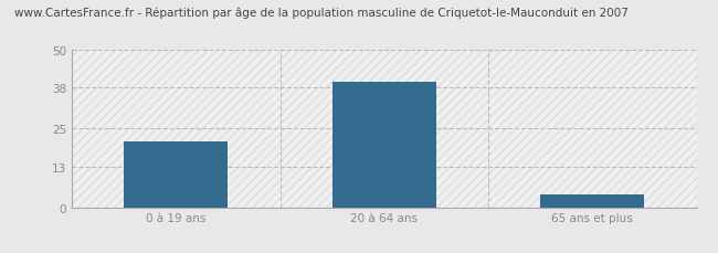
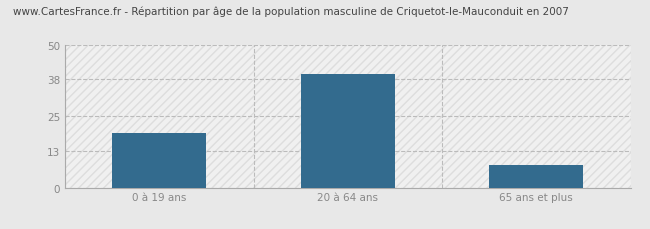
0 à 19 ans: 21 -> 19
65 ans et plus: 4 -> 8
